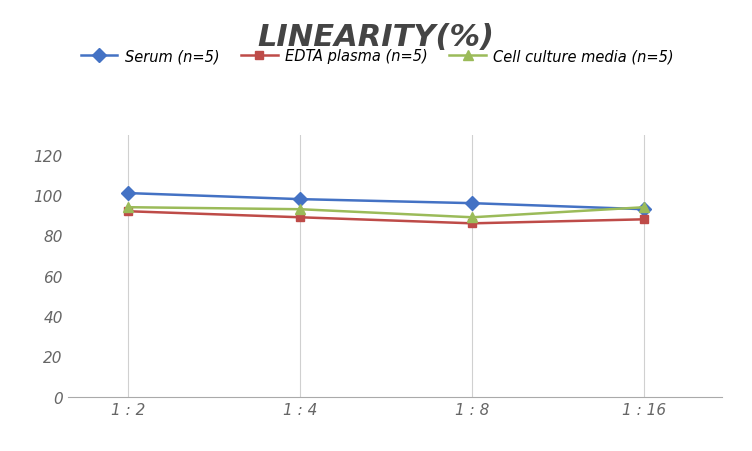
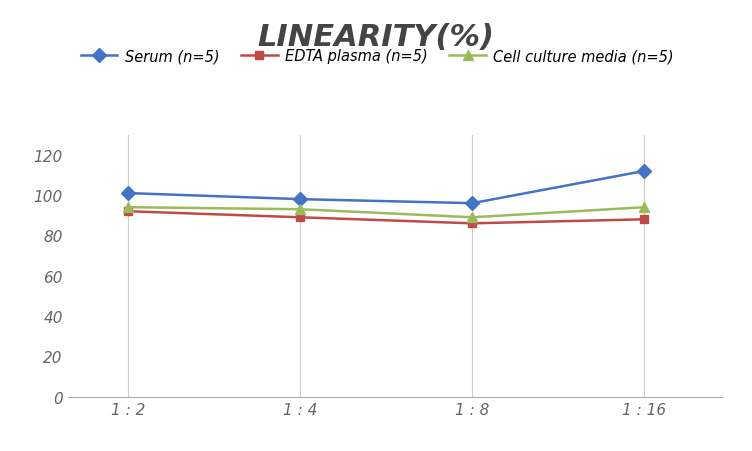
Serum (n=5)/1 : 16: 93 -> 112
